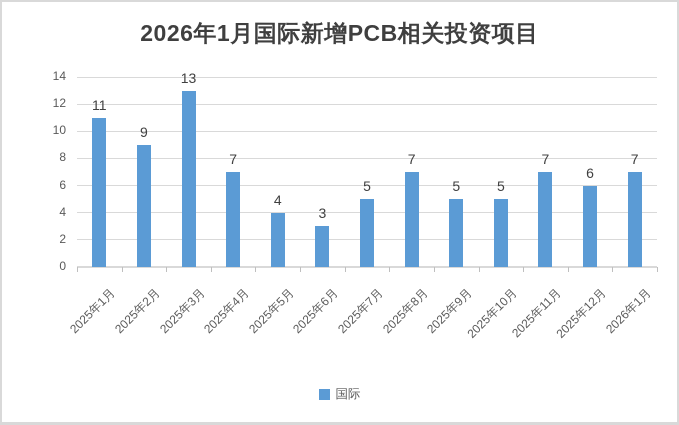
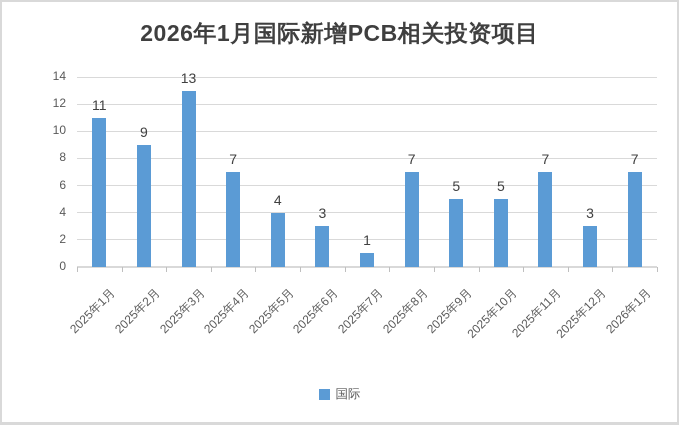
2025年7月: 5 -> 1
2025年12月: 6 -> 3
